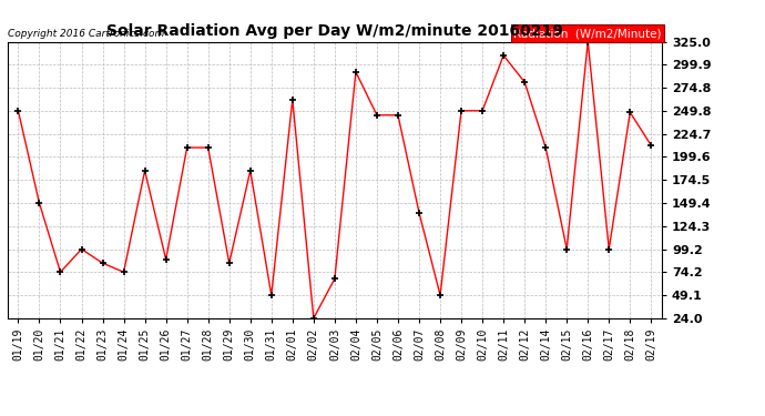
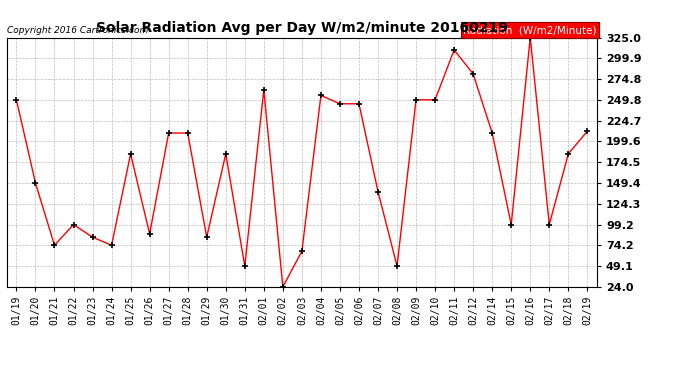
02/04: 292 -> 255
02/18: 248 -> 184
